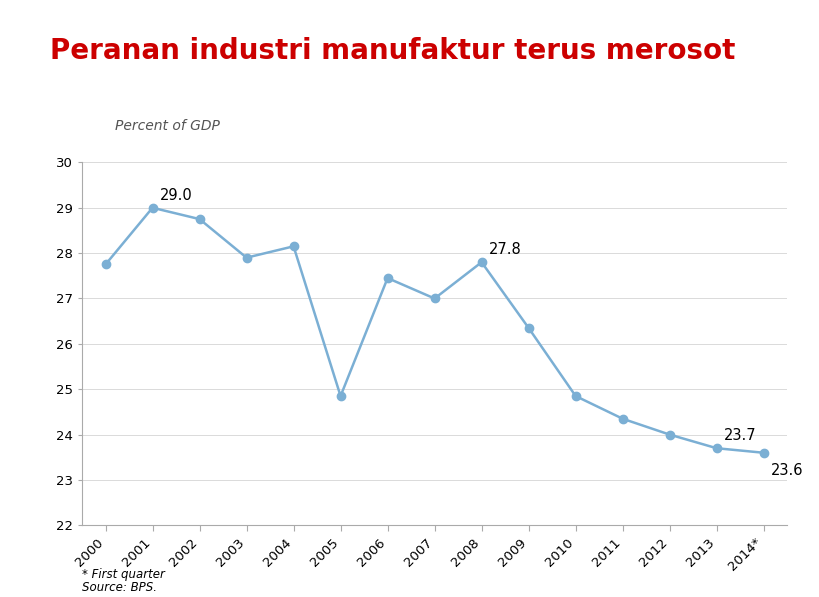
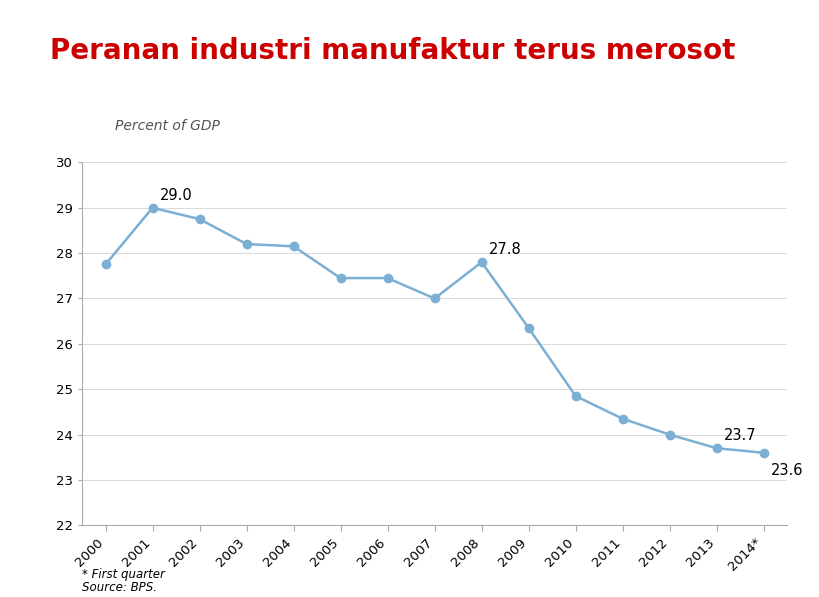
2003: 27.90 -> 28.20
2005: 24.85 -> 27.45
